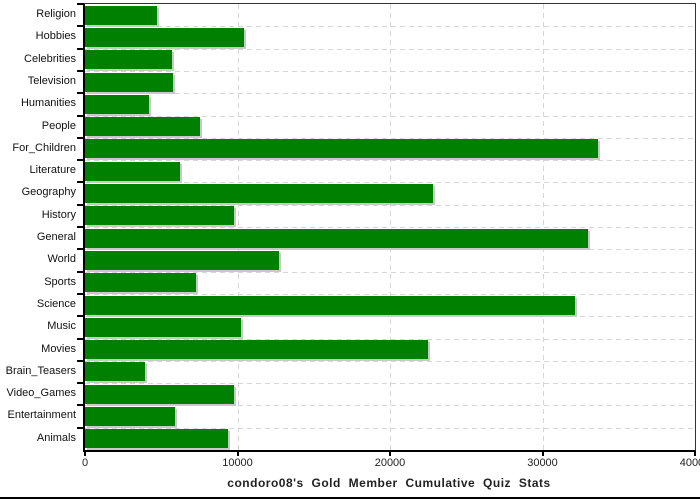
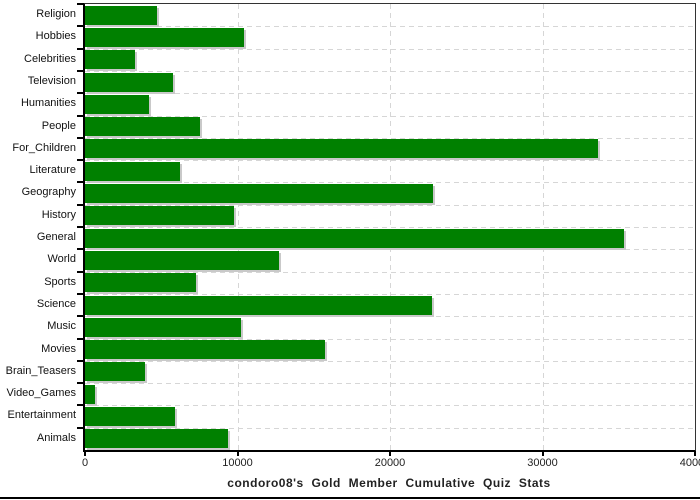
Celebrities: 5700 -> 3300
General: 33000 -> 35400
Science: 32100 -> 22800
Movies: 22500 -> 15800
Video_Games: 9800 -> 700
